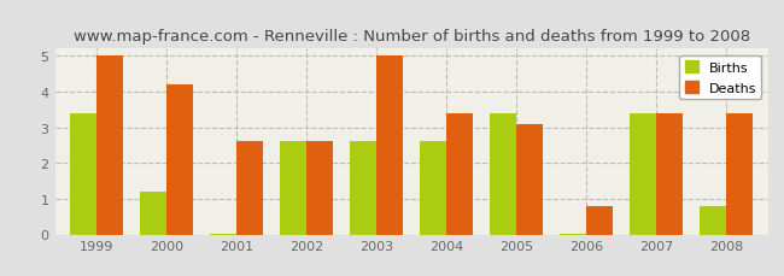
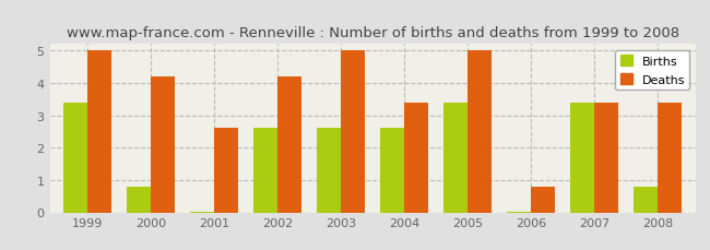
Births/2000: 1.20 -> 0.80
Deaths/2002: 2.6 -> 4.2
Deaths/2005: 3.1 -> 5.0
